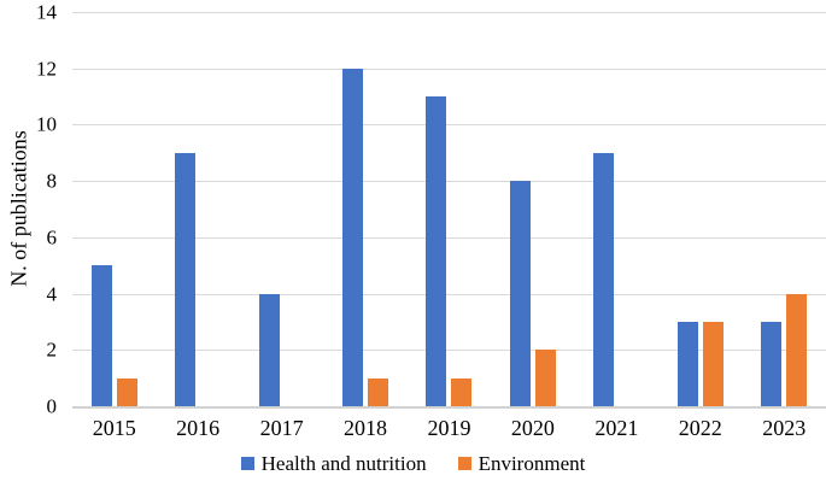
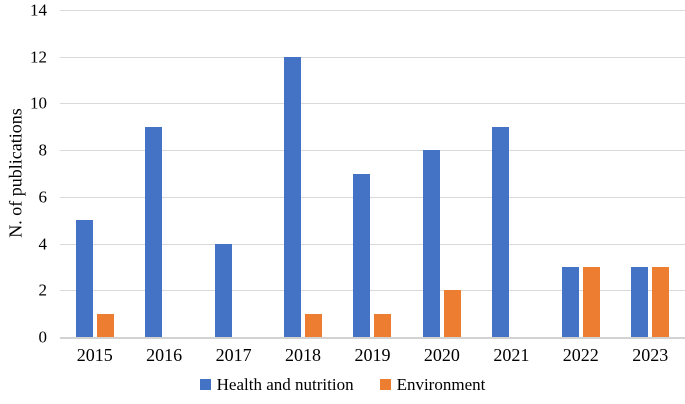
Health and nutrition/2019: 11 -> 7
Environment/2023: 4 -> 3
